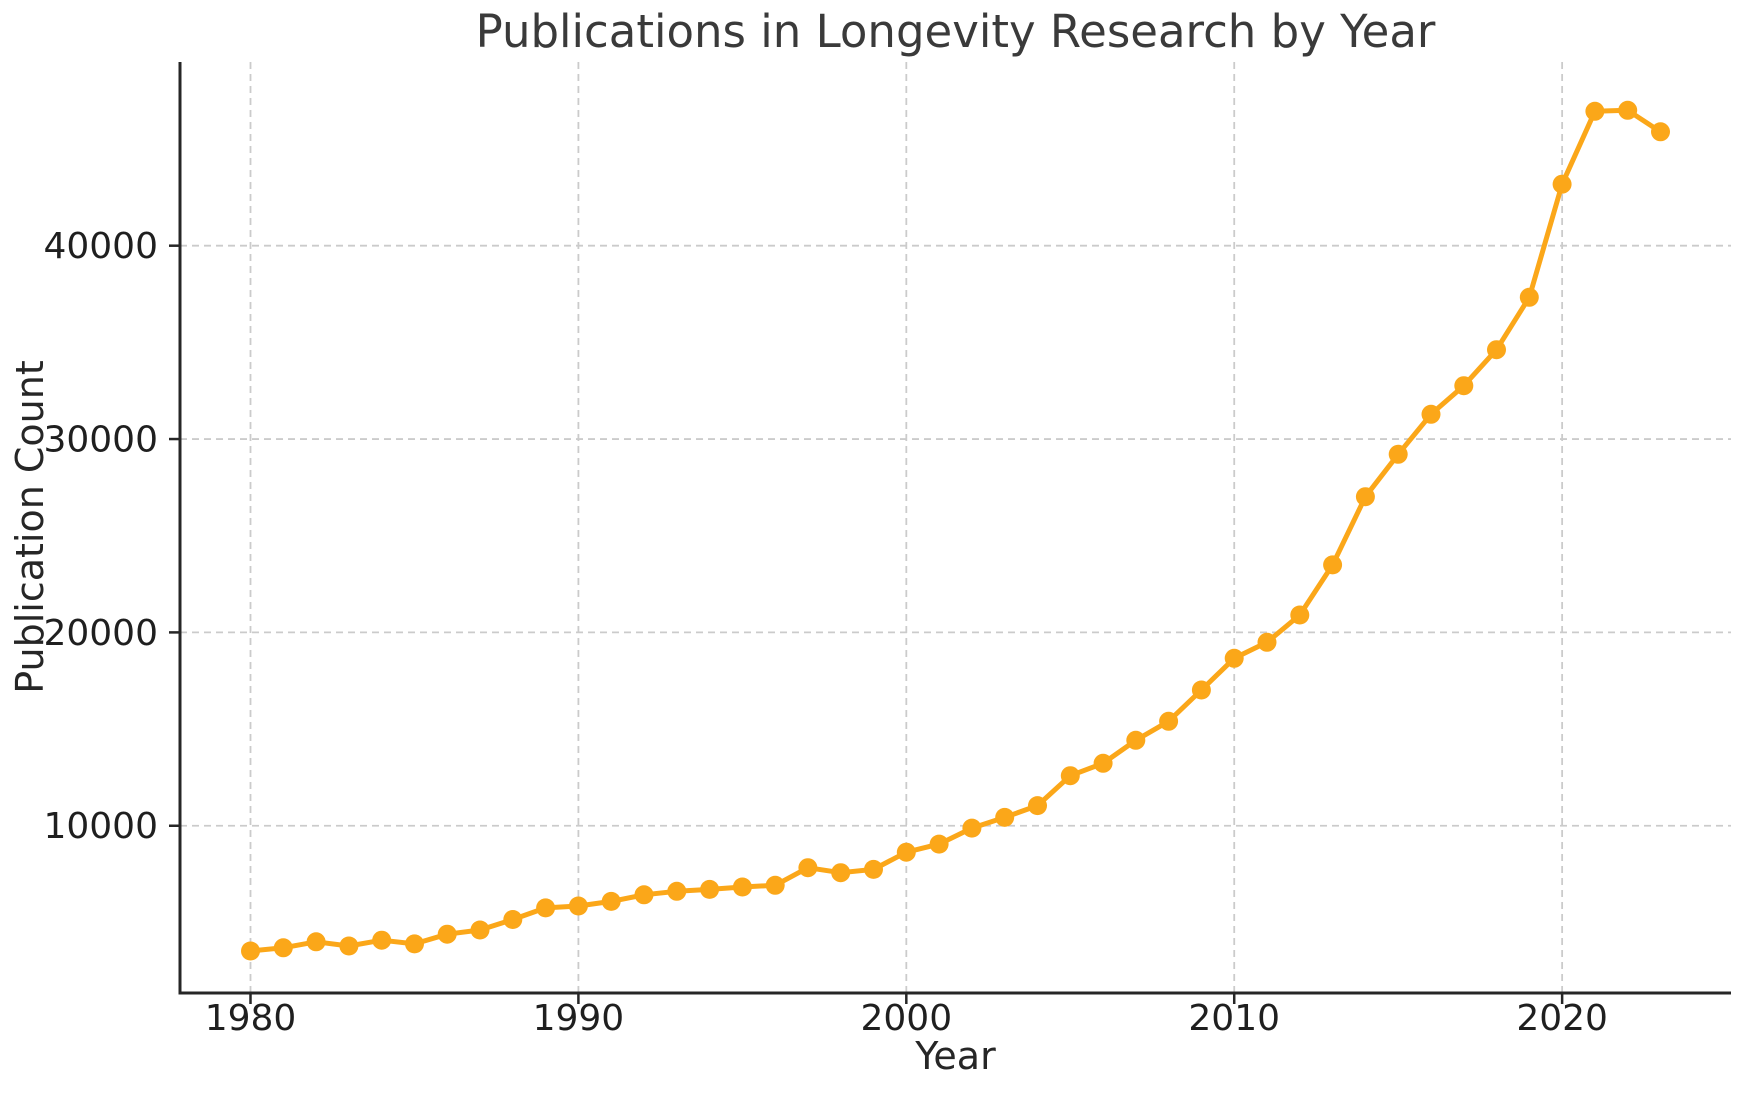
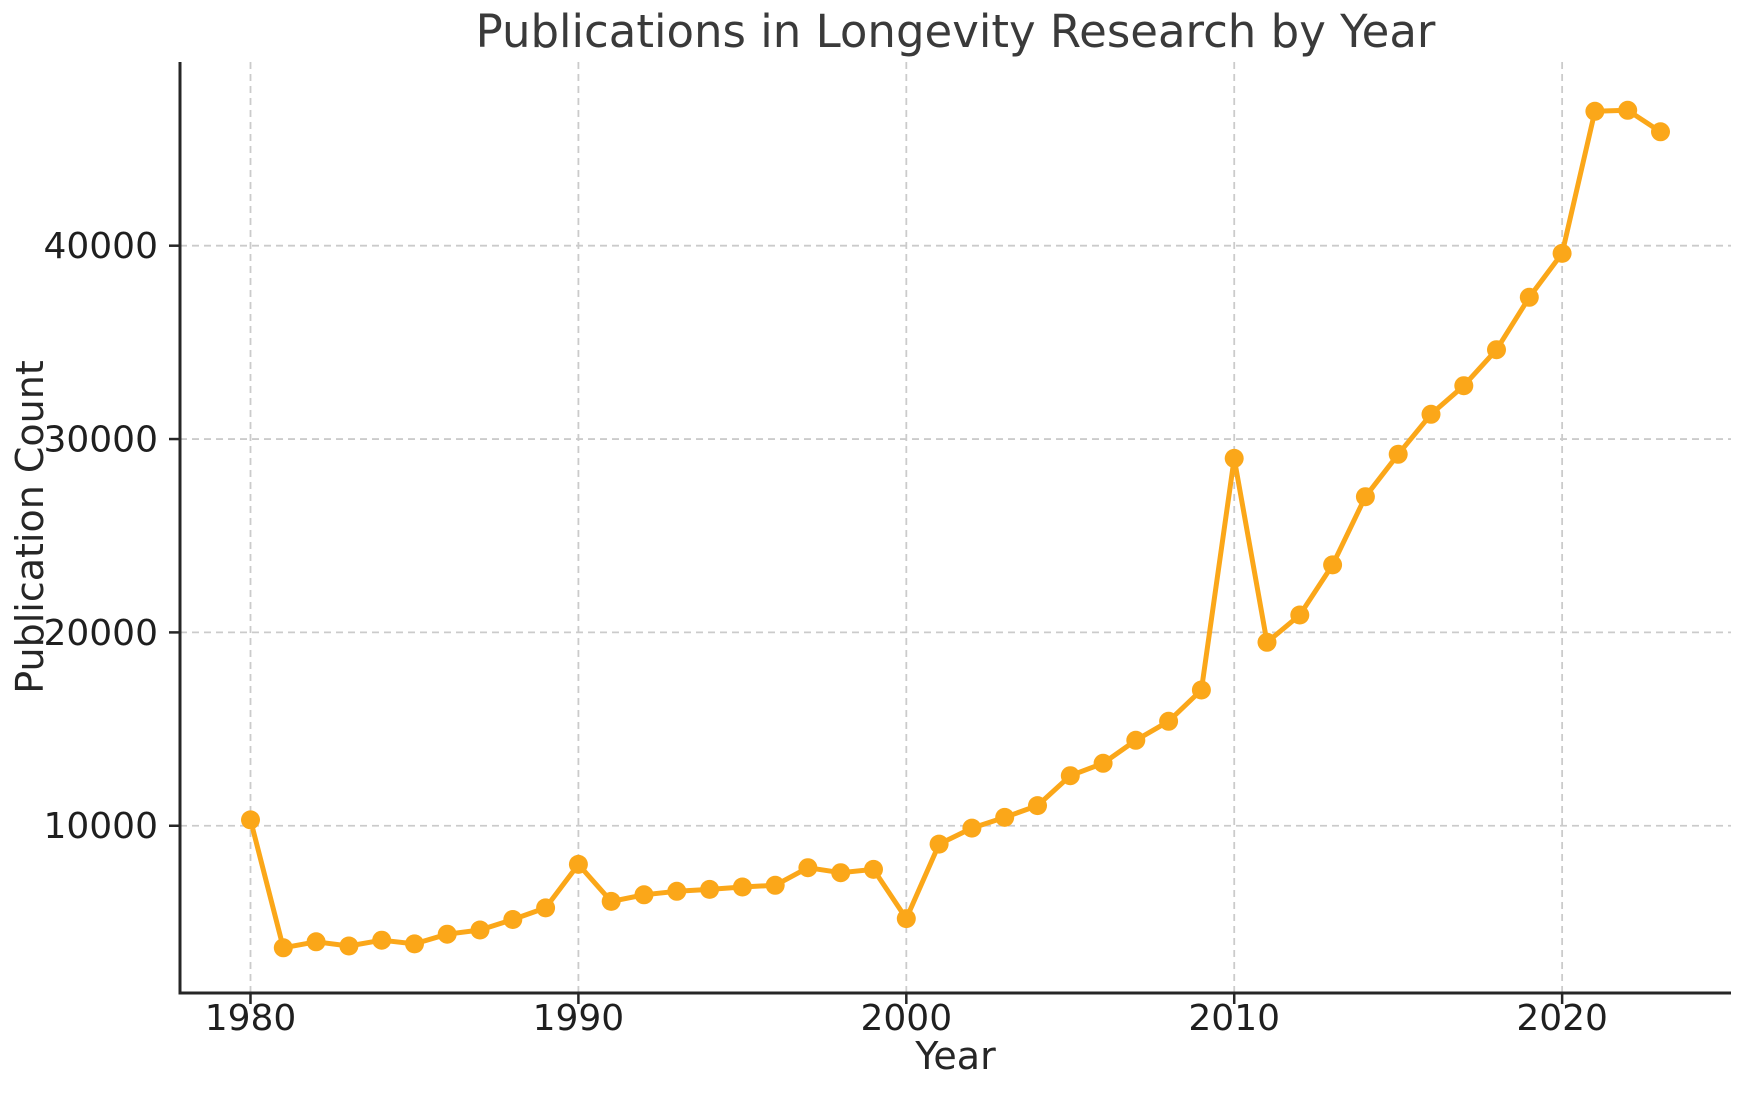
1980: 3500 -> 10300
1990: 5800 -> 8000
2000: 8600 -> 5200
2010: 18700 -> 29000
2020: 43200 -> 39600
